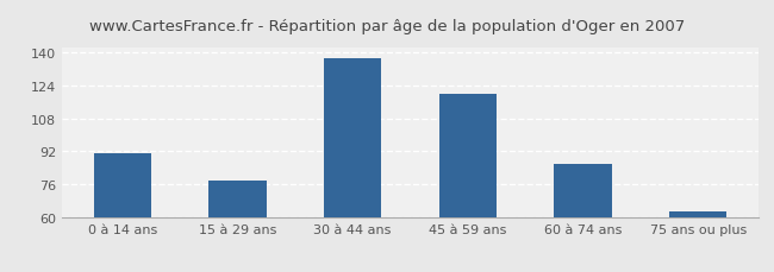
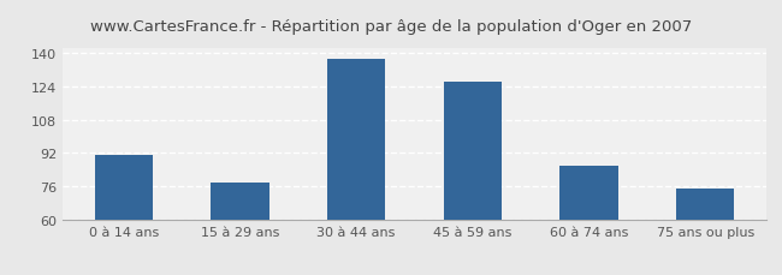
45 à 59 ans: 120 -> 126
75 ans ou plus: 63 -> 75
